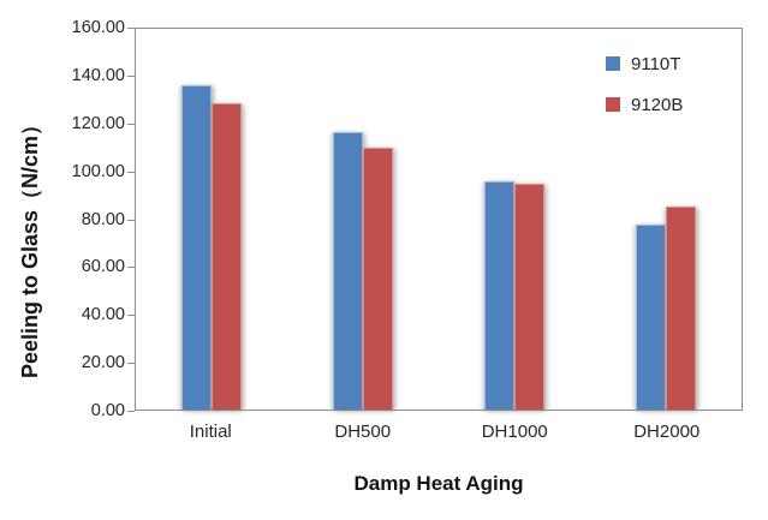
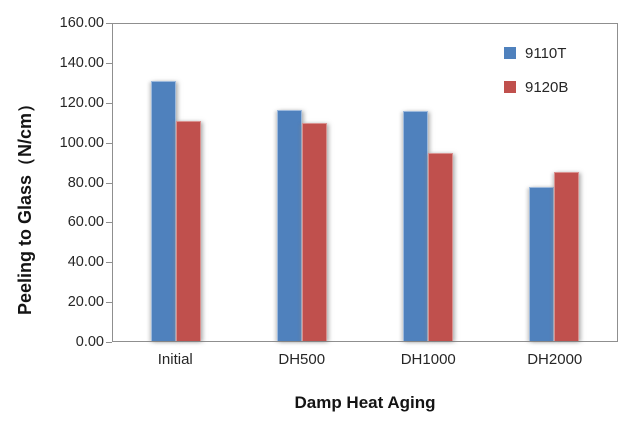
9110T/Initial: 136 -> 131
9120B/Initial: 128 -> 111
9110T/DH1000: 96 -> 116
